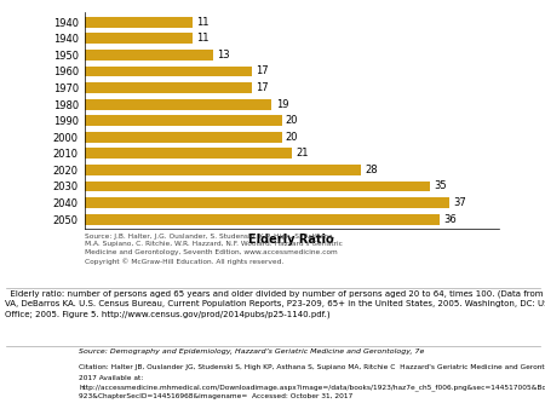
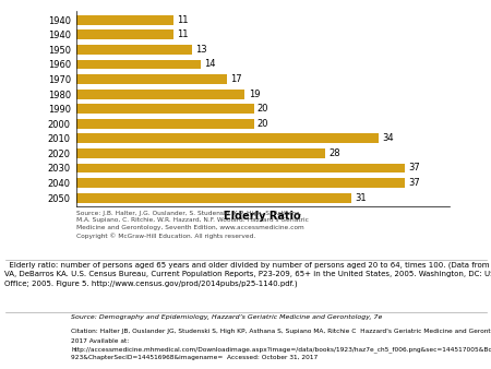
1960: 17 -> 14
2010: 21 -> 34
2030: 35 -> 37
2050: 36 -> 31
